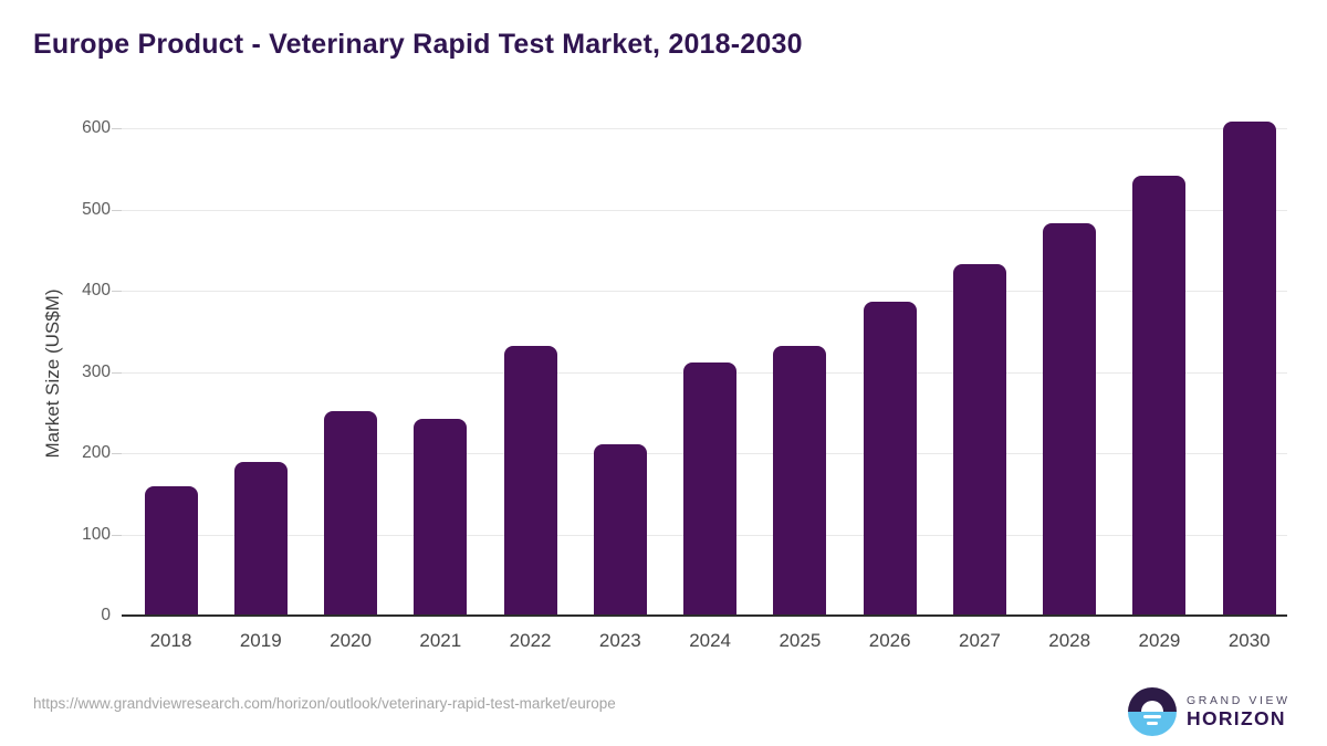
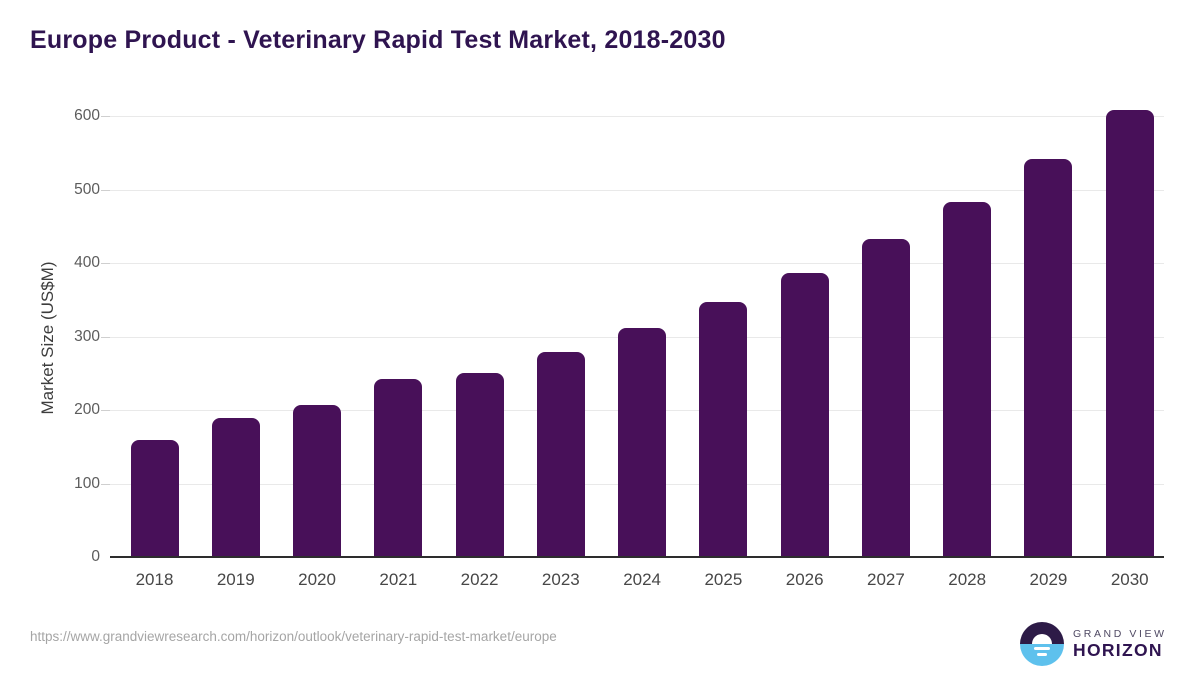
2020: 250 -> 210
2022: 330 -> 250
2023: 210 -> 280
2025: 330 -> 340
